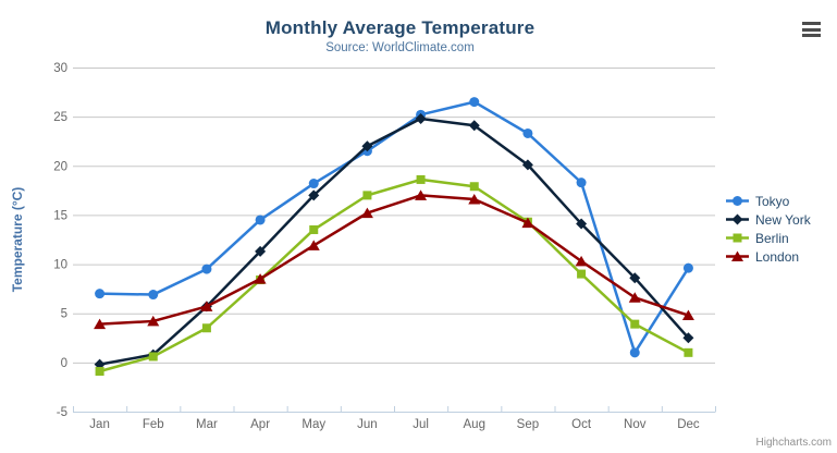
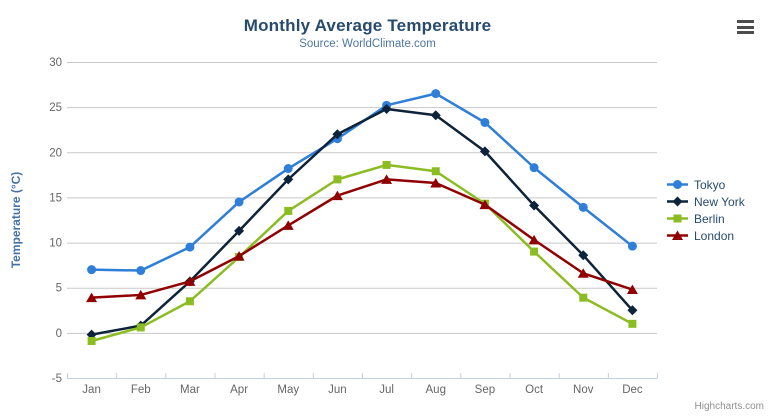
Tokyo/Nov: 1 -> 14
